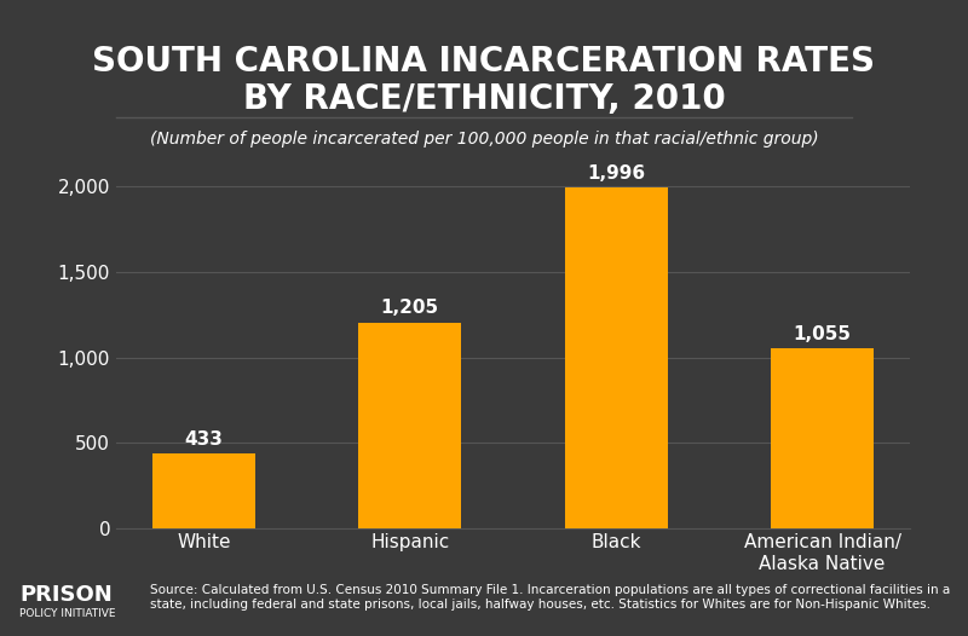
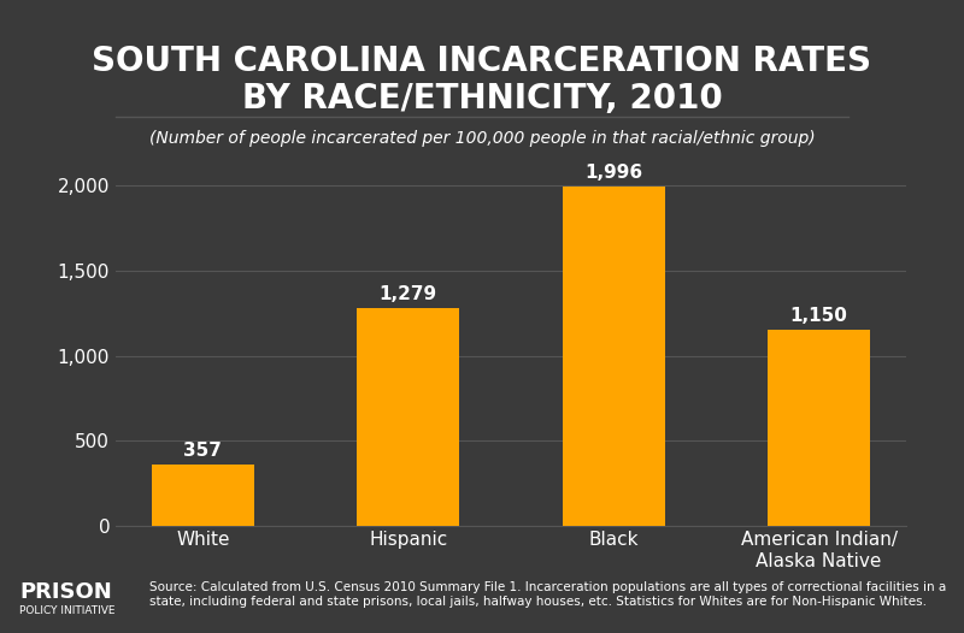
White: 433 -> 357
Hispanic: 1,205 -> 1,279
American Indian/ Alaska Native: 1,055 -> 1,150
